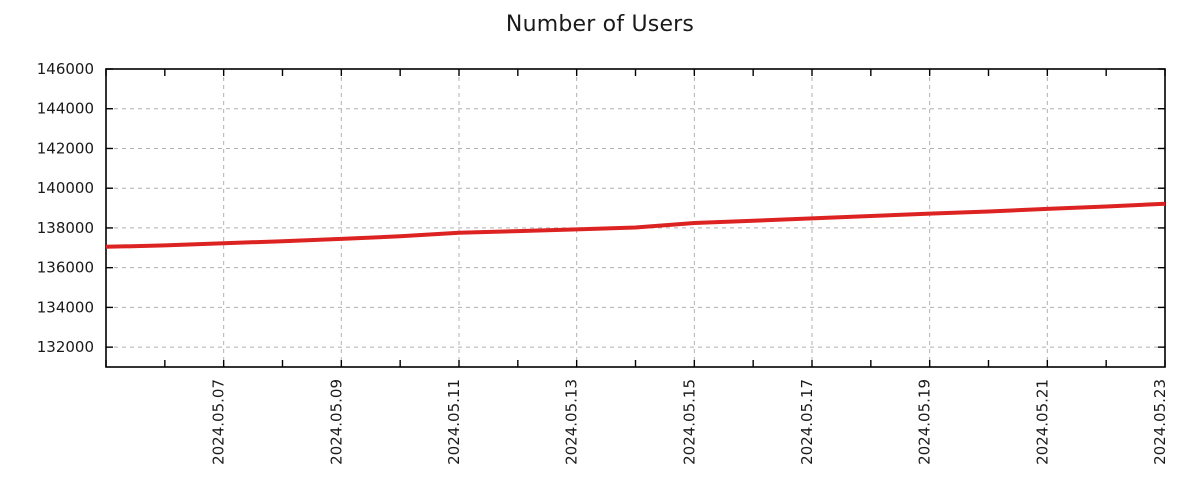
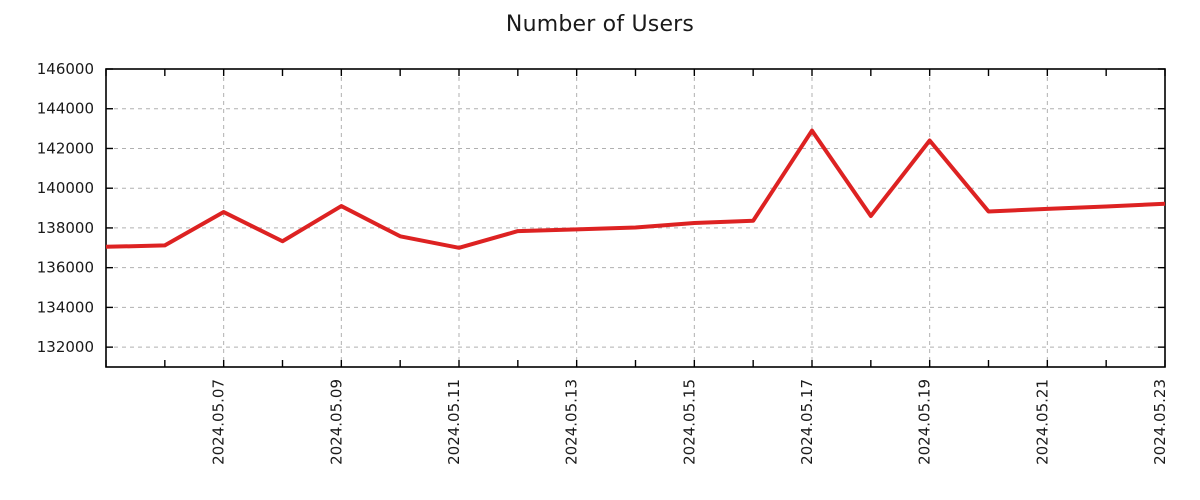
2024.05.07: 137200 -> 138800
2024.05.09: 137400 -> 139100
2024.05.11: 137800 -> 137000
2024.05.17: 138500 -> 142900
2024.05.19: 138700 -> 142400
